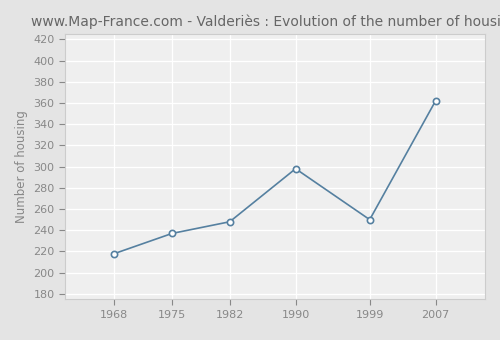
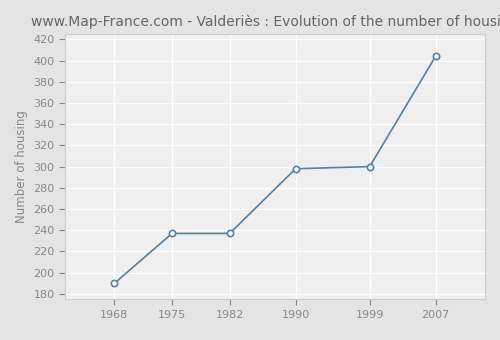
1968: 218 -> 190
1982: 248 -> 237
1999: 250 -> 300
2007: 362 -> 404
